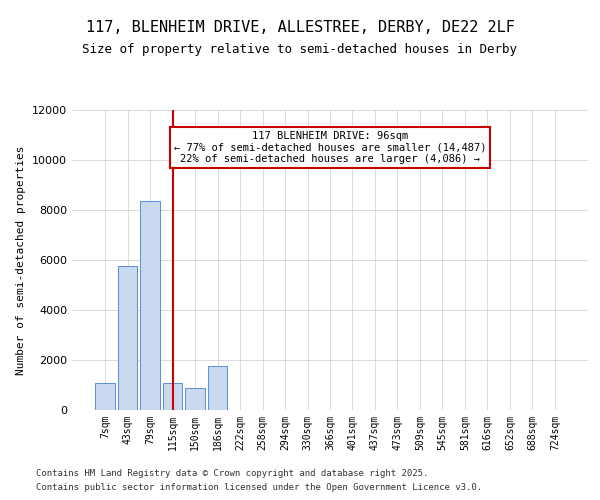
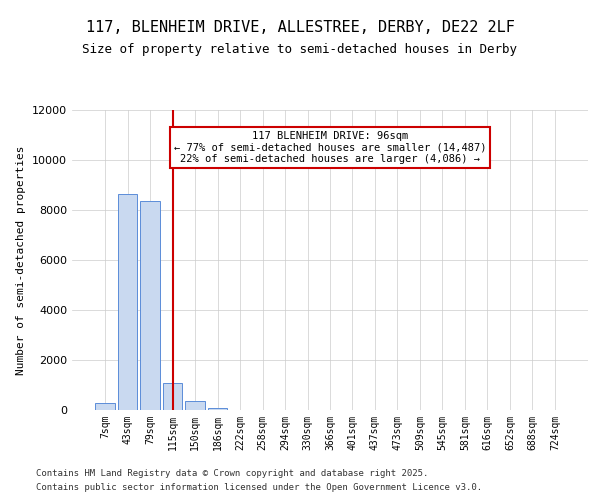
7sqm: 1100 -> 280
43sqm: 5750 -> 8650
150sqm: 900 -> 350
186sqm: 1750 -> 80
